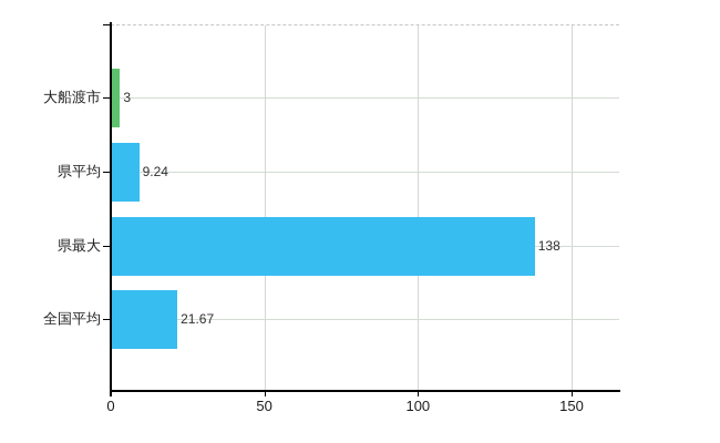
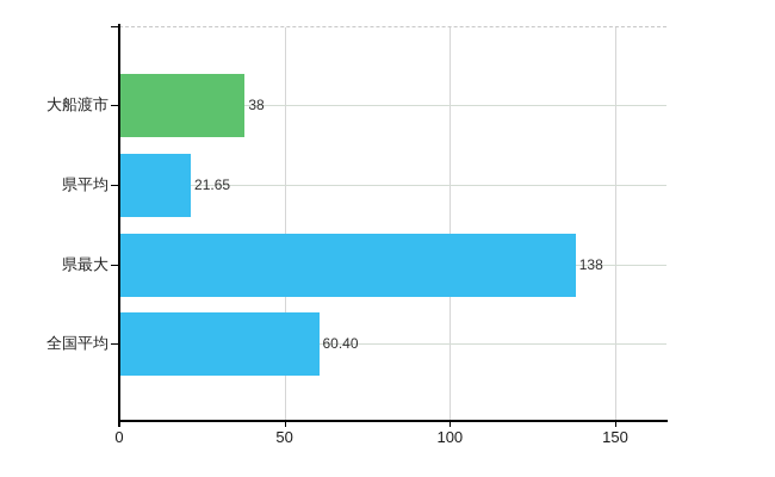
大船渡市: 3 -> 38
県平均: 9.24 -> 21.65
全国平均: 21.67 -> 60.40
